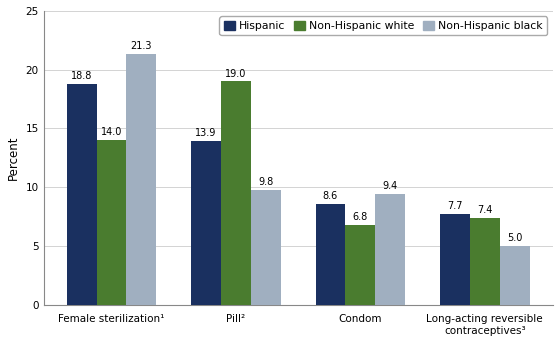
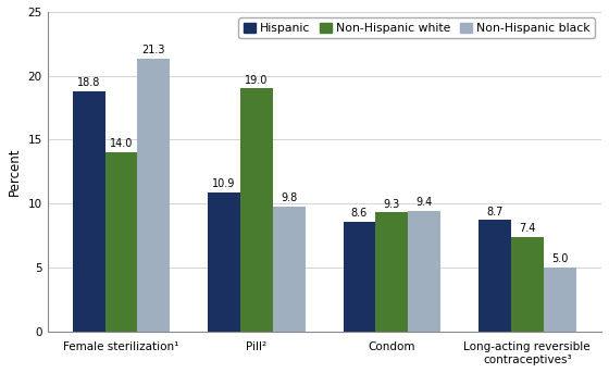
Hispanic/Pill²: 13.9 -> 10.9
Non-Hispanic white/Condom: 6.8 -> 9.3
Hispanic/Long-acting reversible contraceptives³: 7.7 -> 8.7
